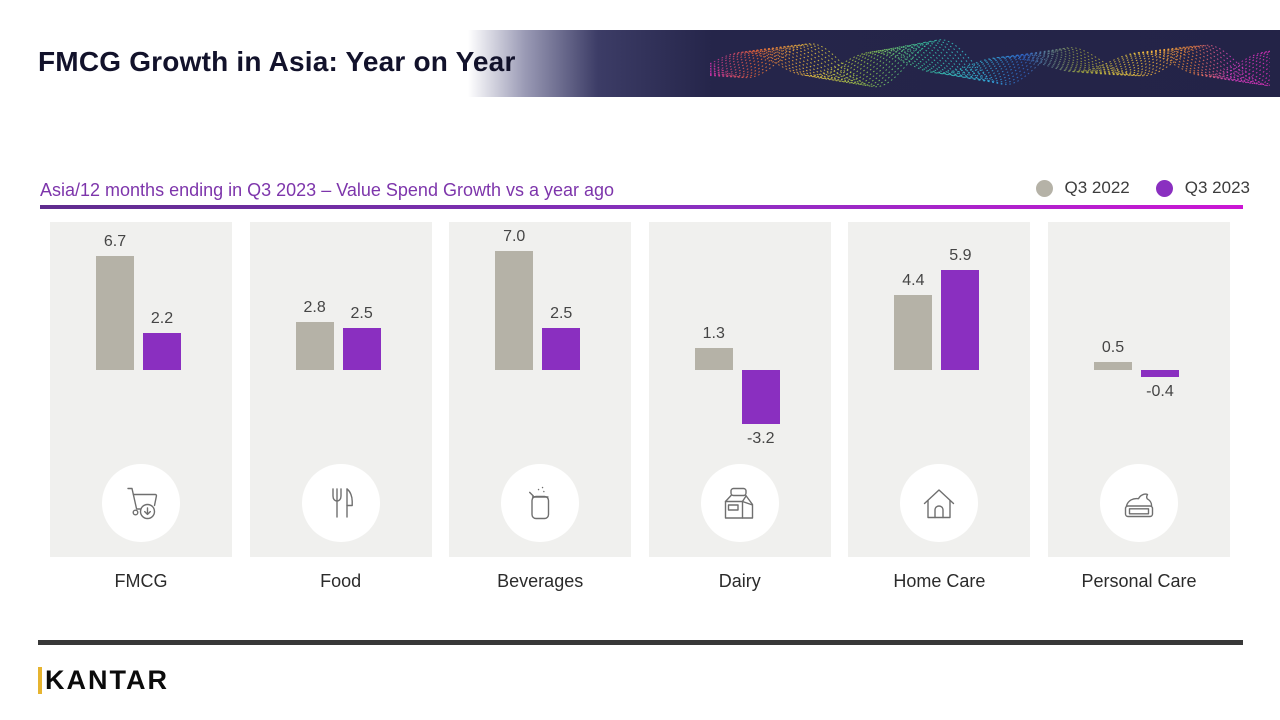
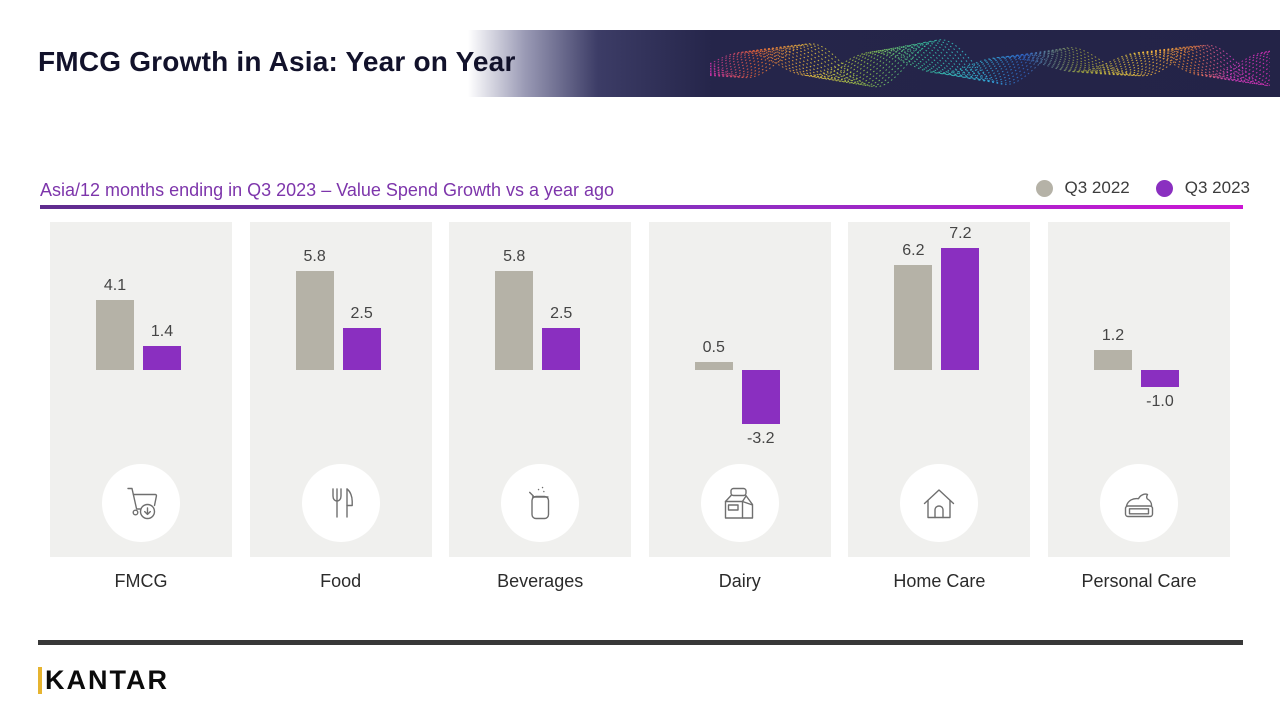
Q3 2022/FMCG: 6.7 -> 4.1
Q3 2023/FMCG: 2.2 -> 1.4
Q3 2022/Food: 2.8 -> 5.8
Q3 2022/Beverages: 7.0 -> 5.8
Q3 2022/Dairy: 1.3 -> 0.5
Q3 2022/Home Care: 4.4 -> 6.2
Q3 2023/Home Care: 5.9 -> 7.2
Q3 2022/Personal Care: 0.5 -> 1.2
Q3 2023/Personal Care: -0.4 -> -1.0
